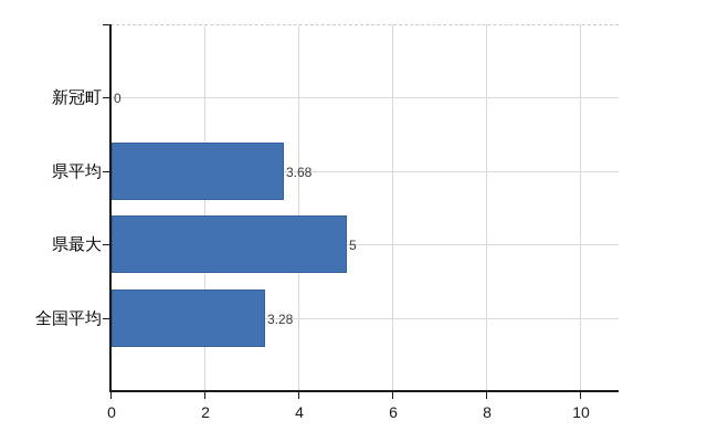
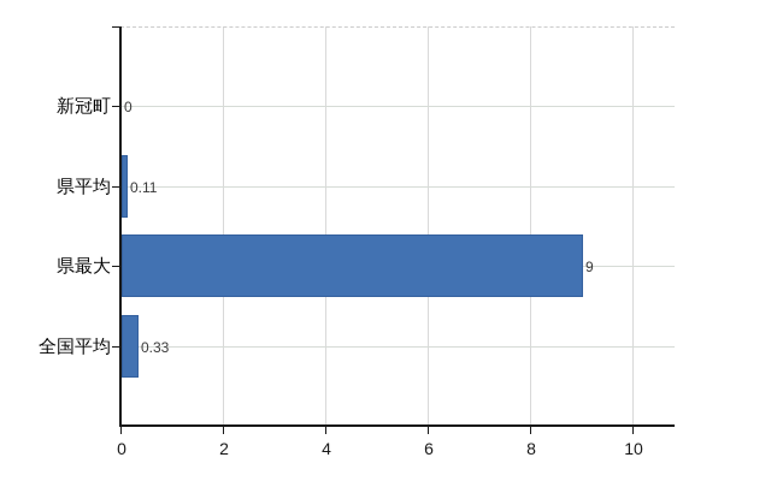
県平均: 3.68 -> 0.11
県最大: 5 -> 9
全国平均: 3.28 -> 0.33
